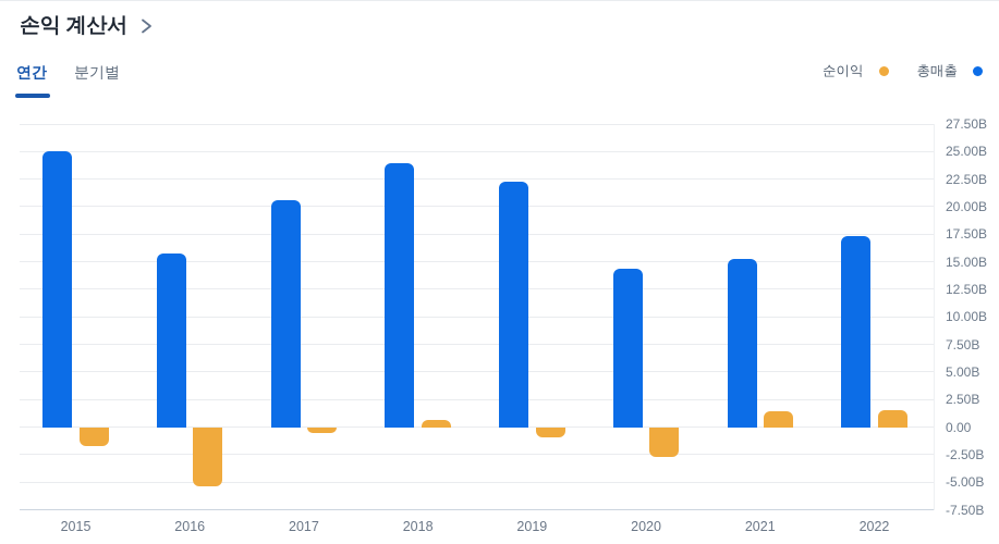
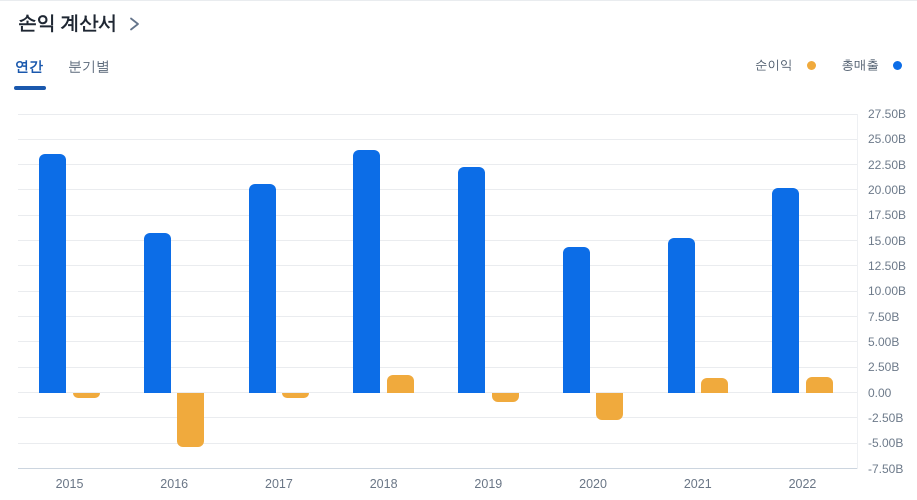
총매출/2015: 25.0B -> 23.6B
순이익/2015: -1.7B -> -0.5B
순이익/2018: 0.6B -> 1.7B
총매출/2022: 17.3B -> 20.2B
